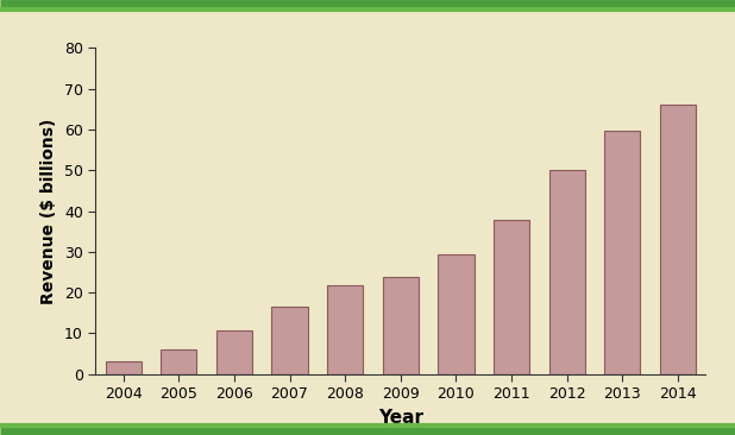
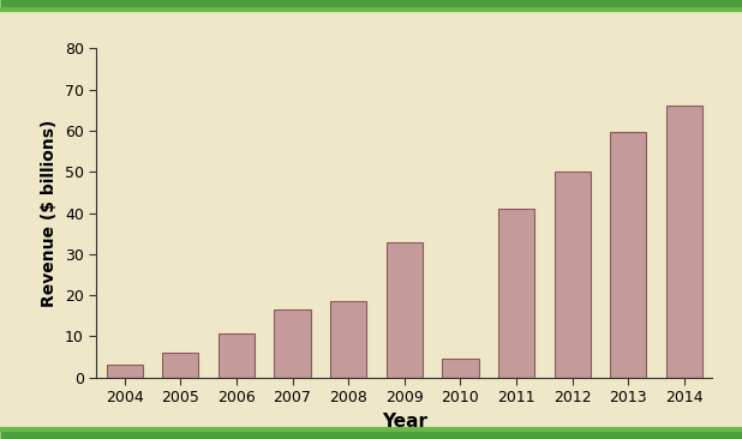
2008: 21.8 -> 18.5
2009: 23.7 -> 33.0
2010: 29.3 -> 4.5
2011: 37.9 -> 41.0
